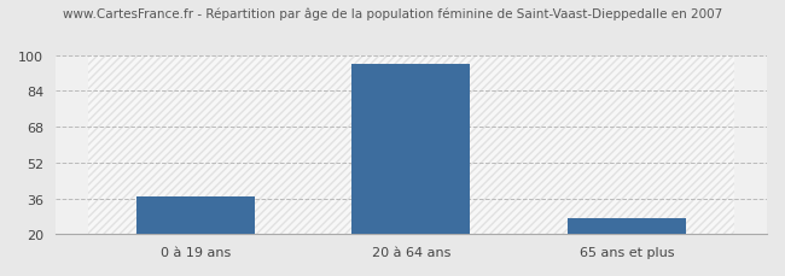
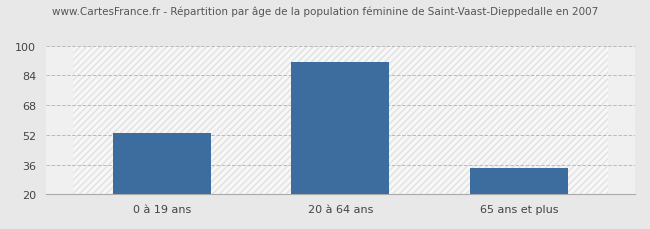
0 à 19 ans: 37 -> 53
20 à 64 ans: 96 -> 91
65 ans et plus: 27 -> 34
